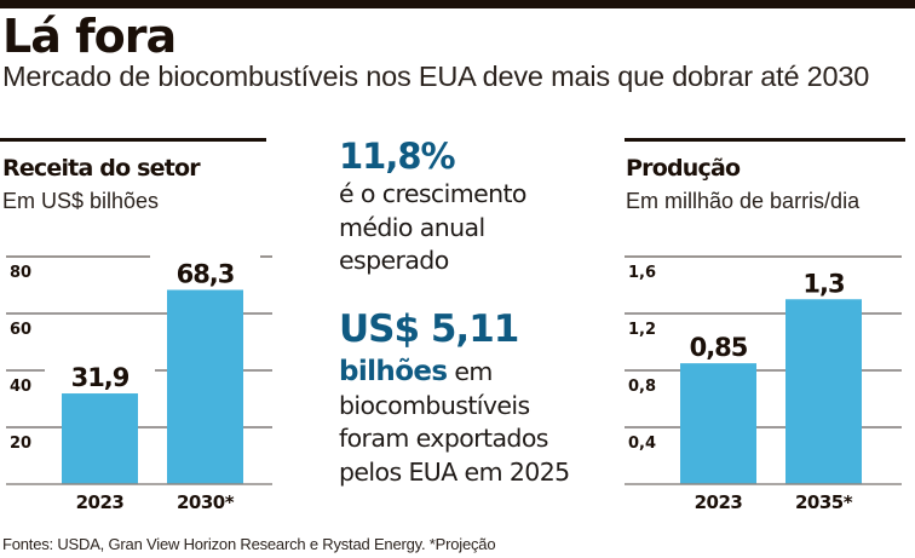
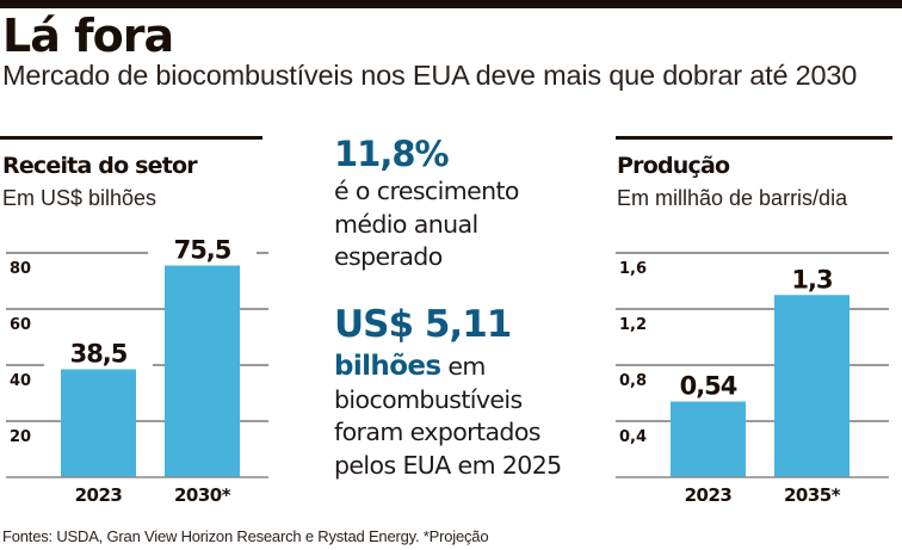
Receita do setor/2023: 31,9 -> 38,5
Receita do setor/2030*: 68,3 -> 75,5
Produção/2023: 0,85 -> 0,54
